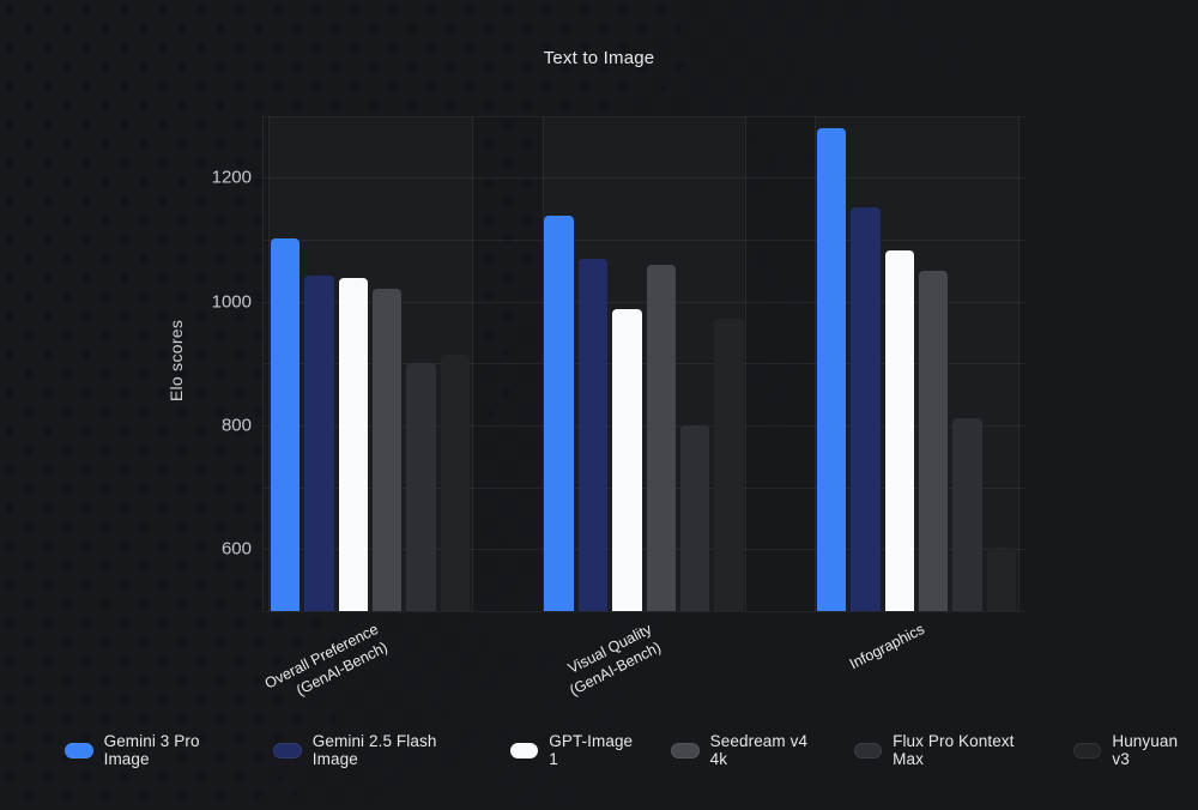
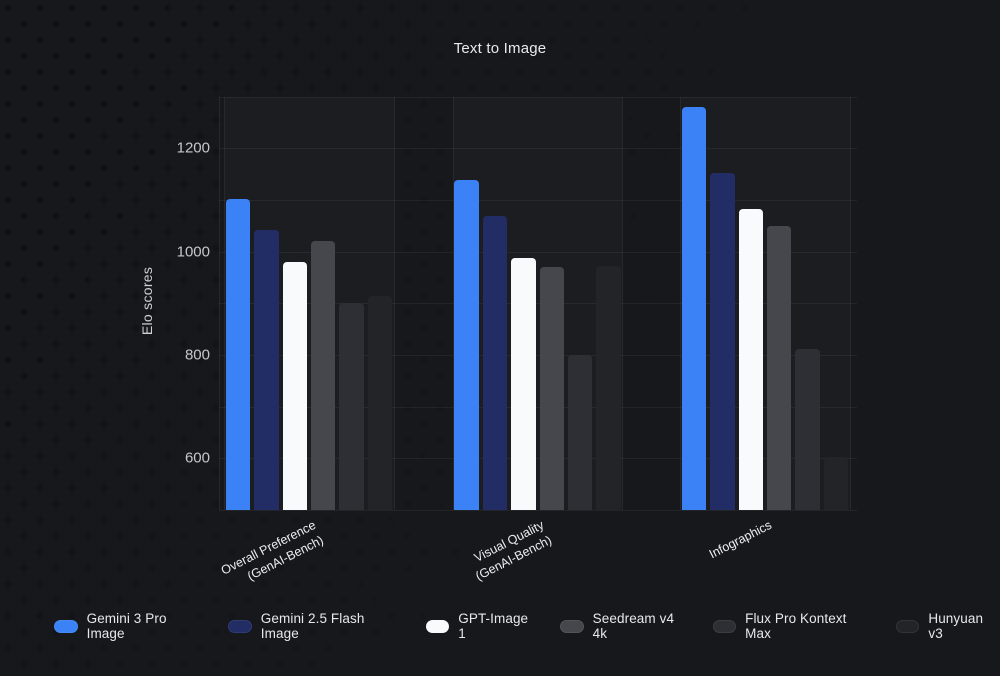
GPT-Image 1/Overall Preference (GenAI-Bench): 1040 -> 980
Seedream v4 4k/Visual Quality (GenAI-Bench): 1060 -> 970
